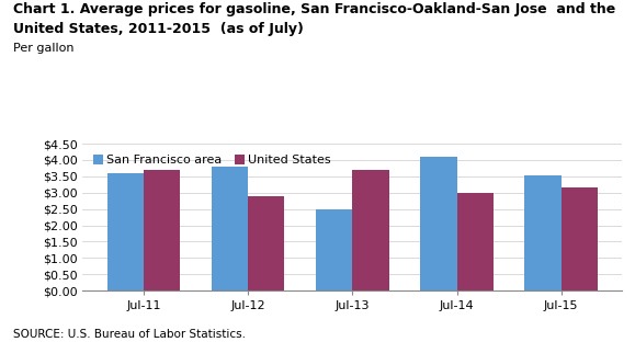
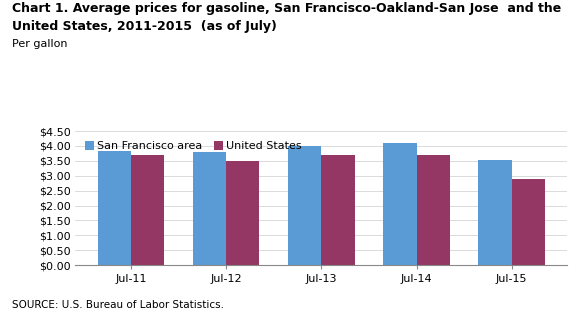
San Francisco area/Jul-11: $3.60 -> $3.83
United States/Jul-12: $2.90 -> $3.50
San Francisco area/Jul-13: $2.50 -> $4.00
United States/Jul-14: $3.00 -> $3.68
United States/Jul-15: $3.15 -> $2.90
